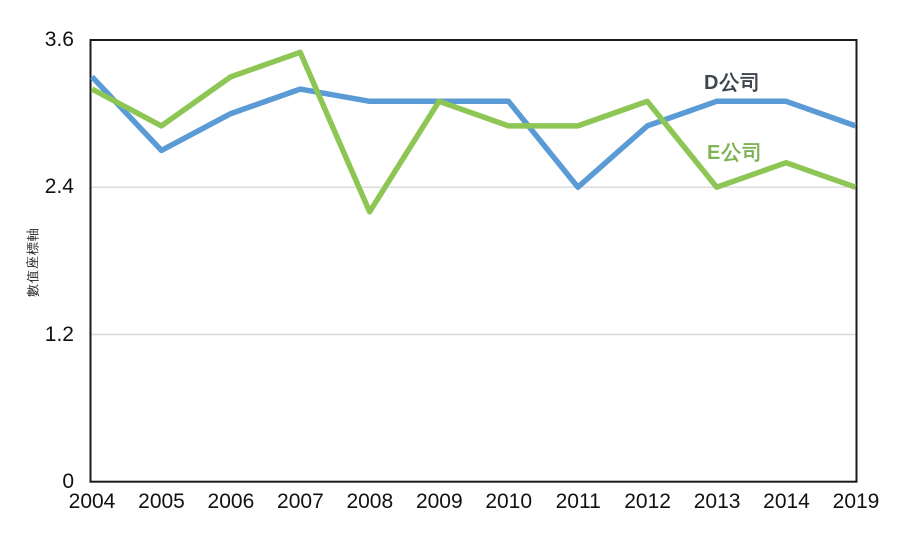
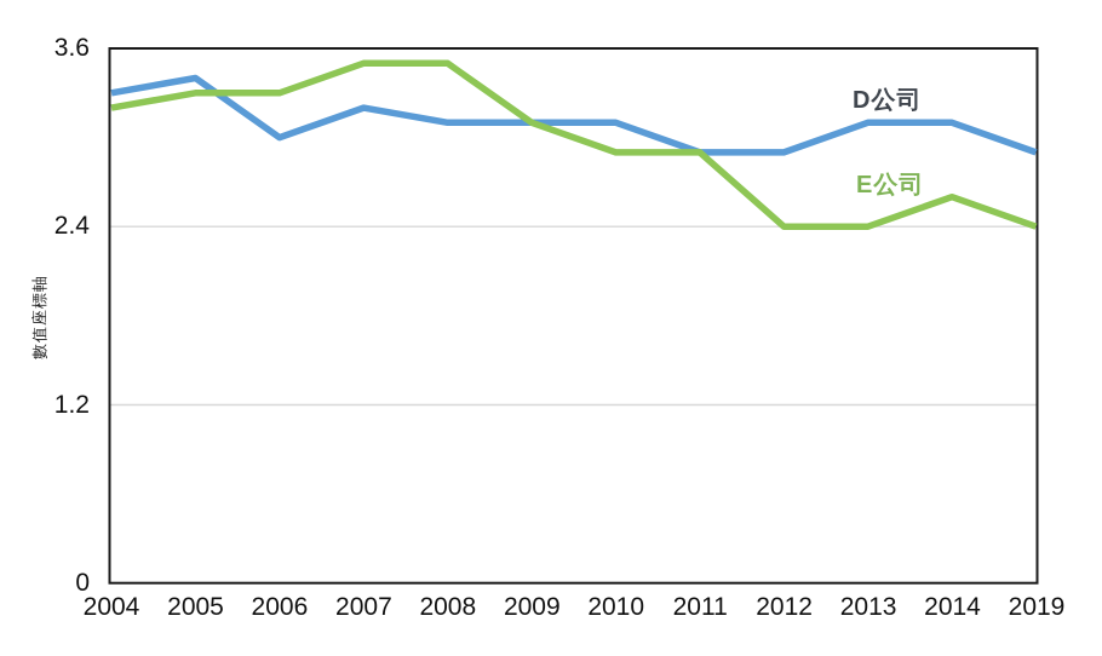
D公司/2005: 2.7 -> 3.4
E公司/2005: 2.9 -> 3.3
E公司/2008: 2.2 -> 3.5
D公司/2011: 2.4 -> 2.9
E公司/2012: 3.1 -> 2.4
